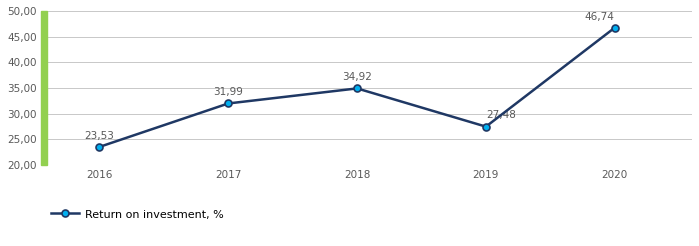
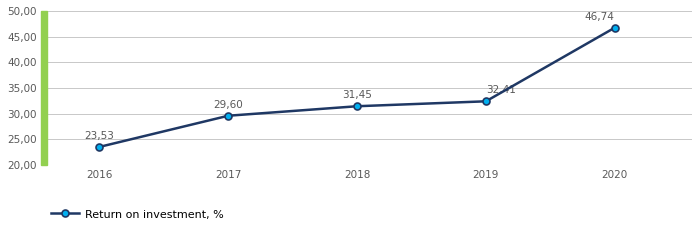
2017: 31,99 -> 29,60
2018: 34,92 -> 31,45
2019: 27,48 -> 32,41
